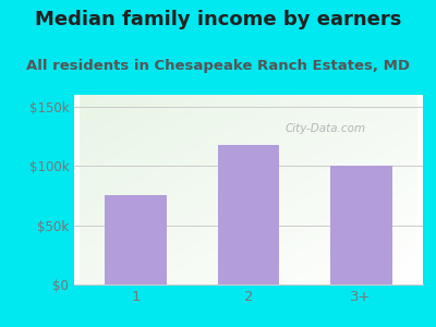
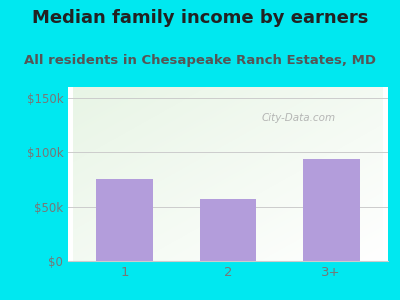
2: $118k -> $57k
3+: $100k -> $94k
